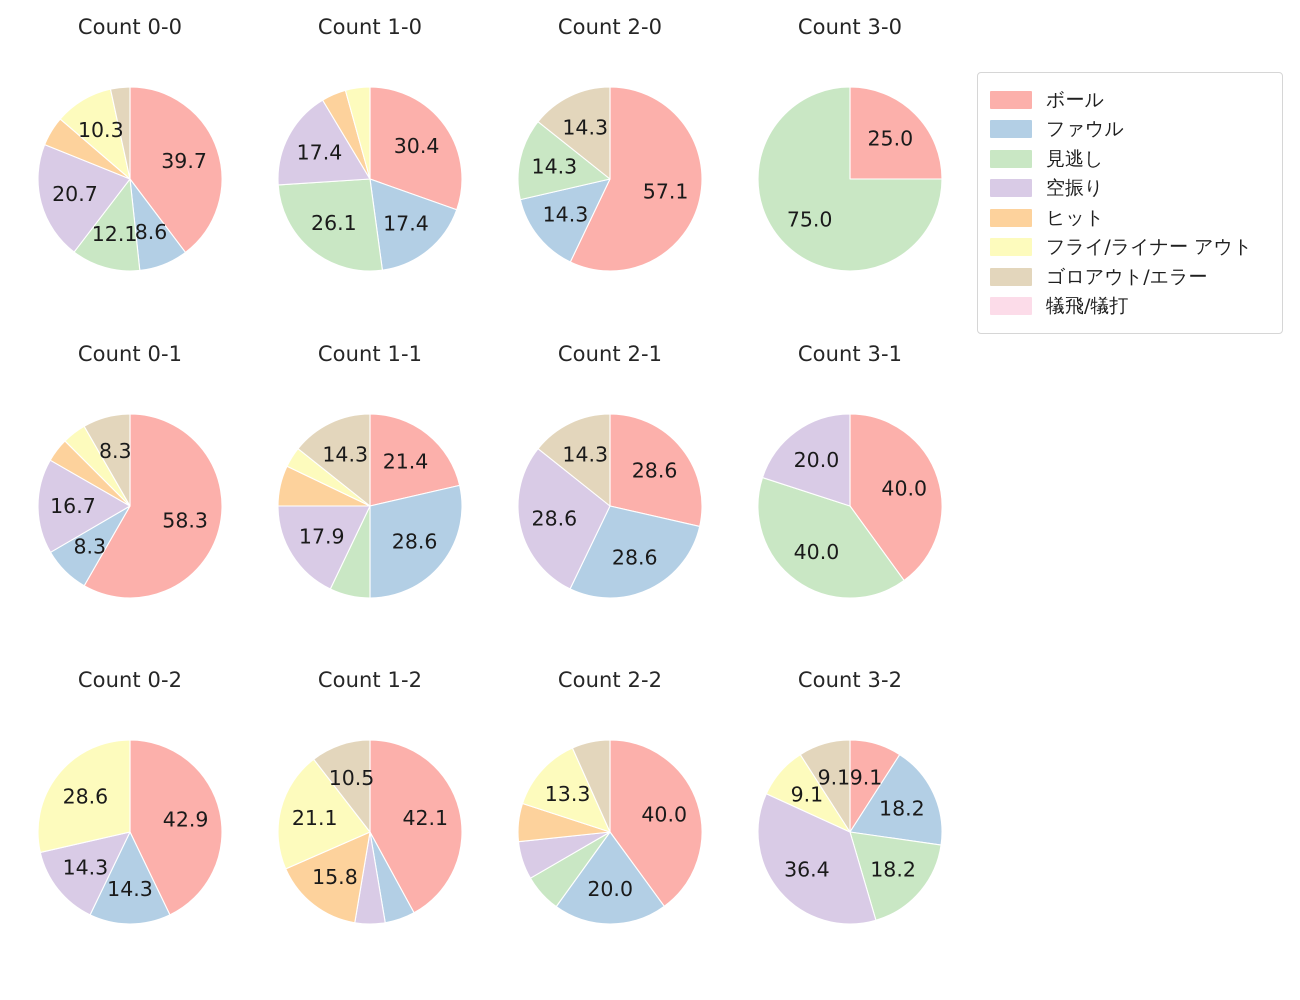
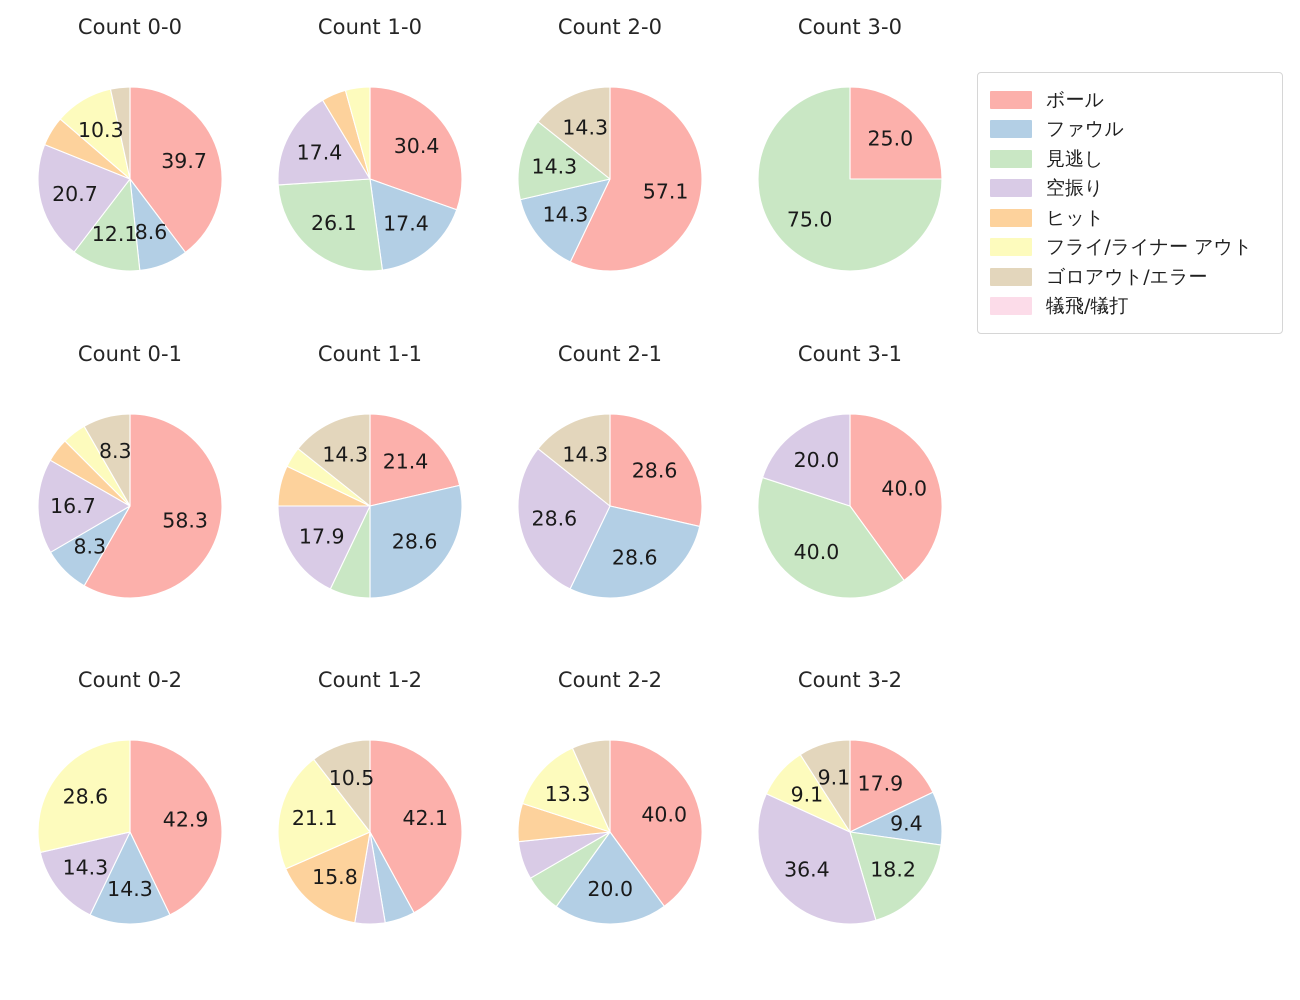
Count 3-2/ボール: 9.1 -> 17.9
Count 3-2/ファウル: 18.2 -> 9.4
